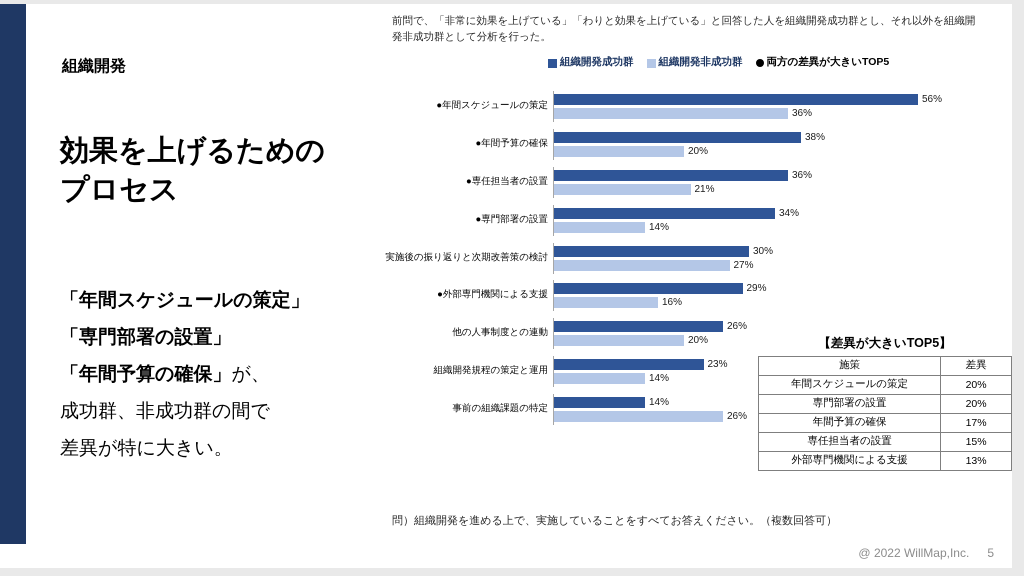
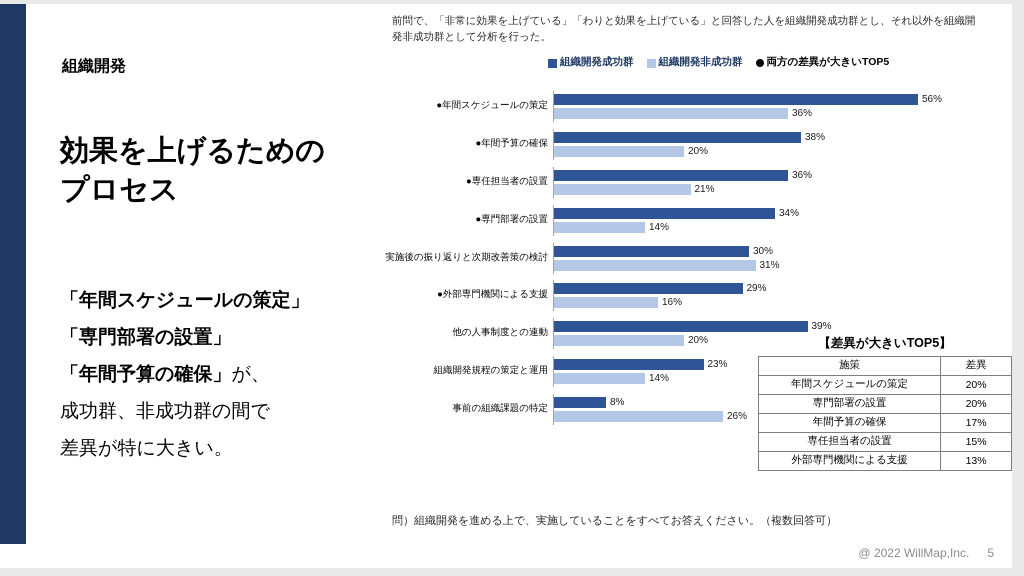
組織開発非成功群/実施後の振り返りと次期改善策の検討: 27% -> 31%
組織開発成功群/他の人事制度との連動: 26% -> 39%
組織開発成功群/事前の組織課題の特定: 14% -> 8%
